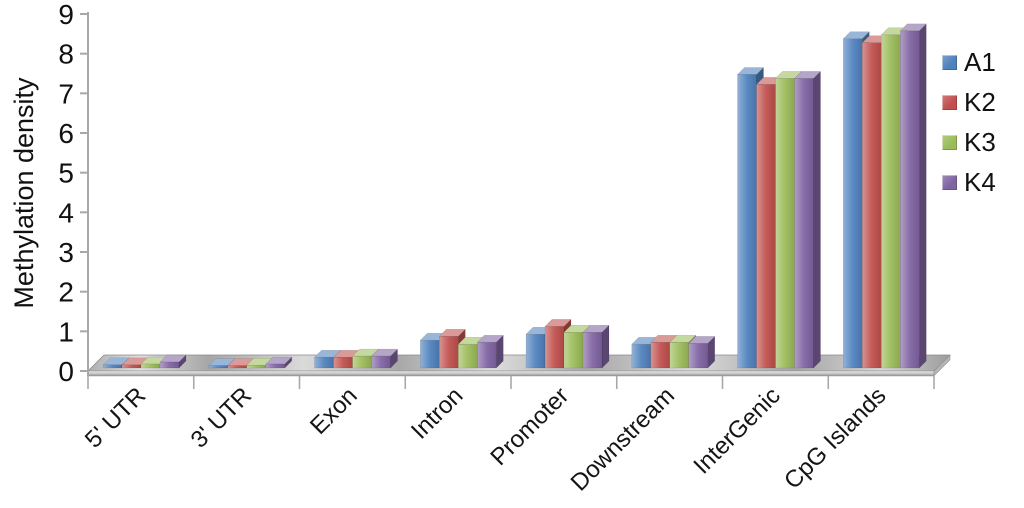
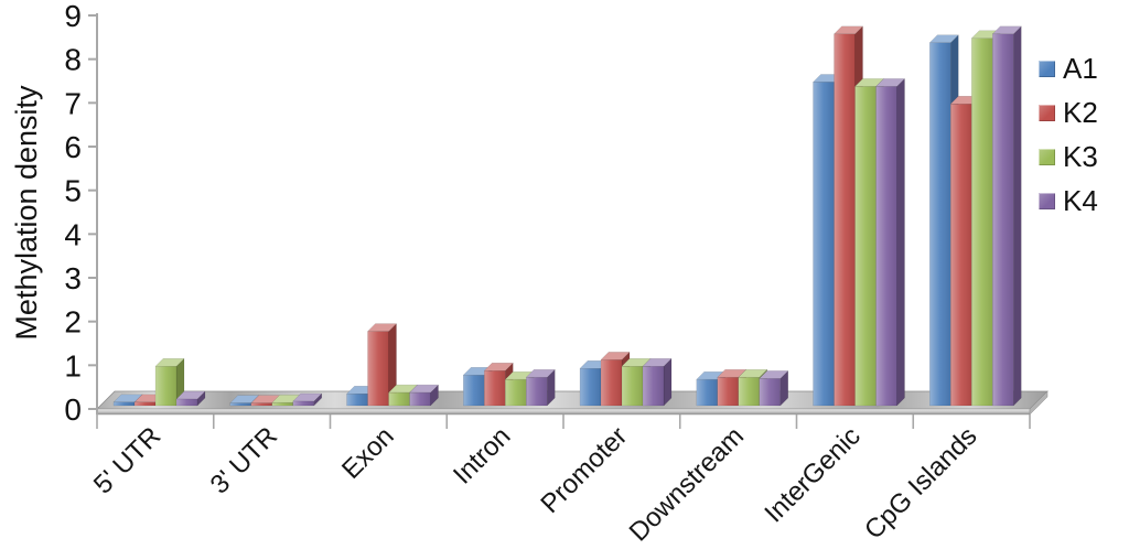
K3/5' UTR: 0.1 -> 0.9
K2/Exon: 0.3 -> 1.7
K2/InterGenic: 7.2 -> 8.5
K2/CpG Islands: 8.2 -> 6.9
